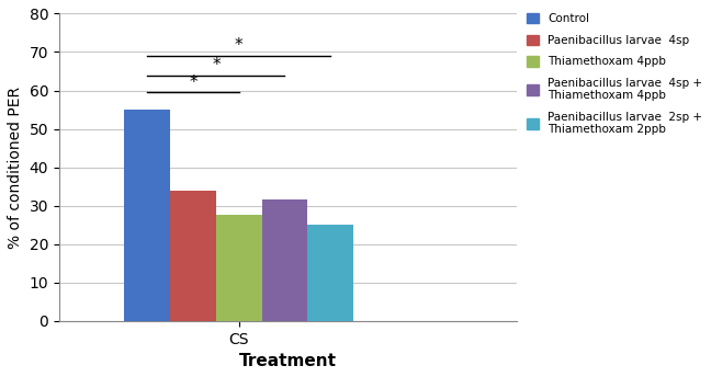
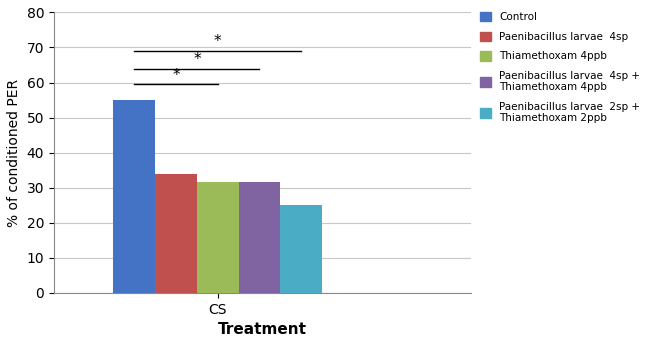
CS: 27.5 -> 31.5
